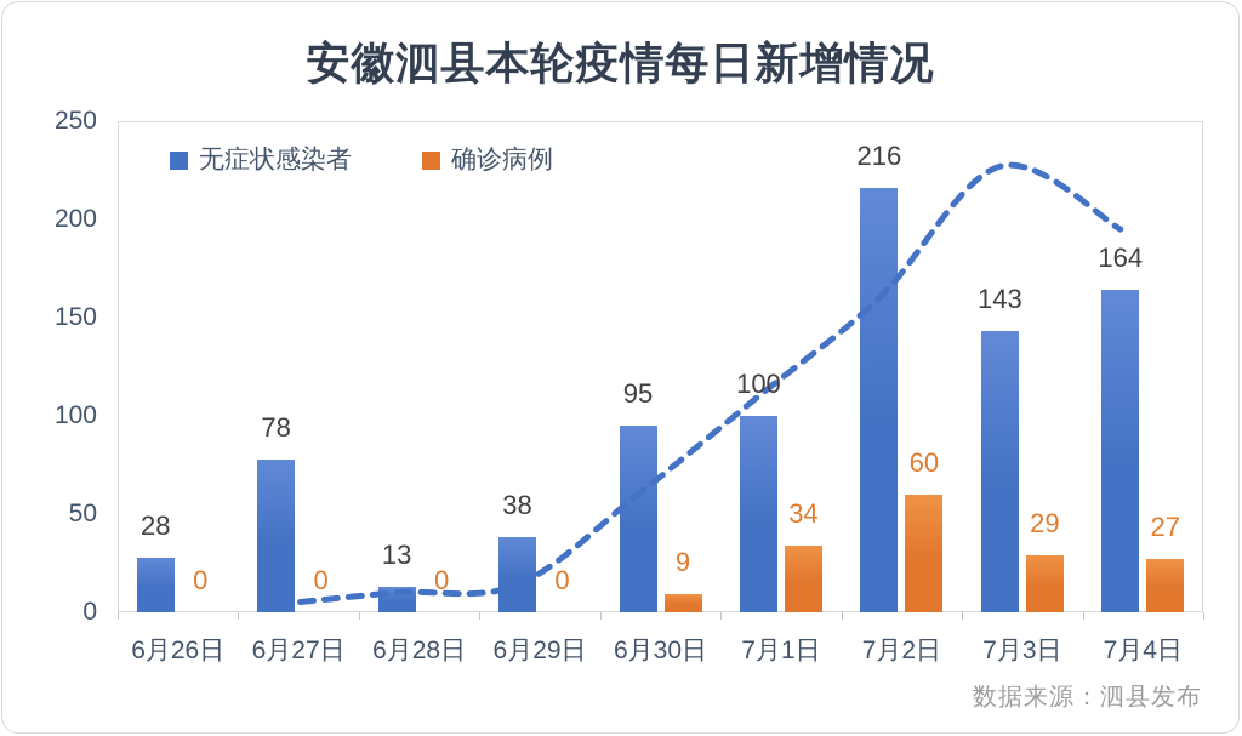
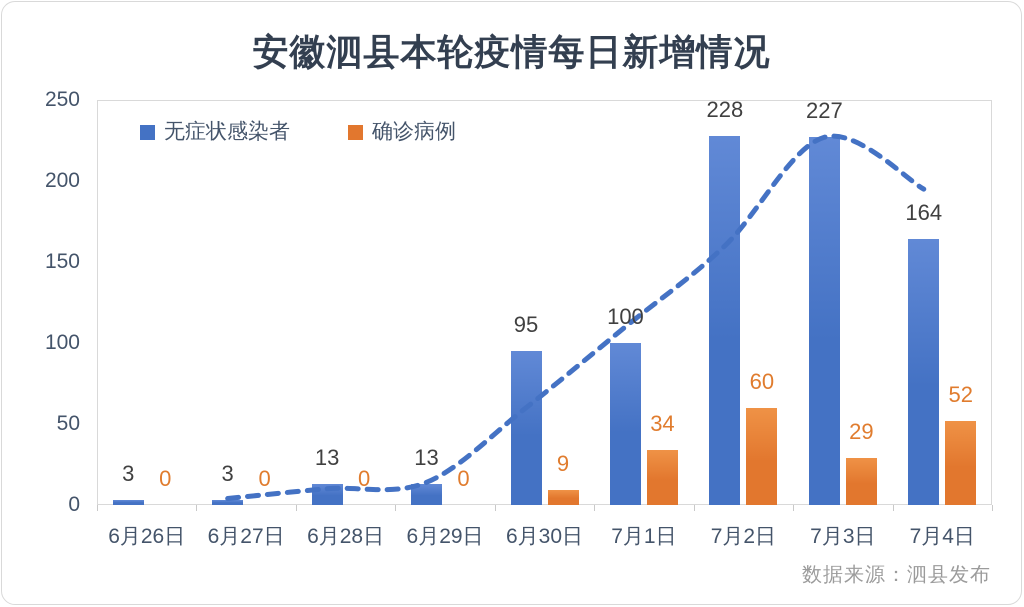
无症状感染者/6月26日: 28 -> 3
无症状感染者/6月27日: 78 -> 3
无症状感染者/6月29日: 38 -> 13
无症状感染者/7月2日: 216 -> 228
无症状感染者/7月3日: 143 -> 227
确诊病例/7月4日: 27 -> 52
